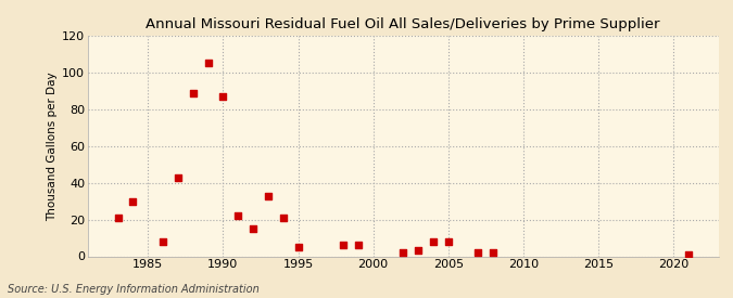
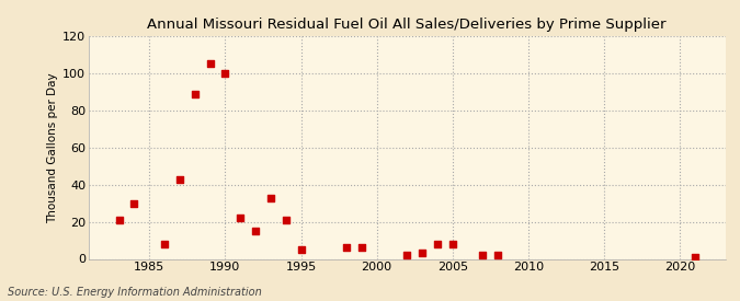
1990: 87 -> 100
